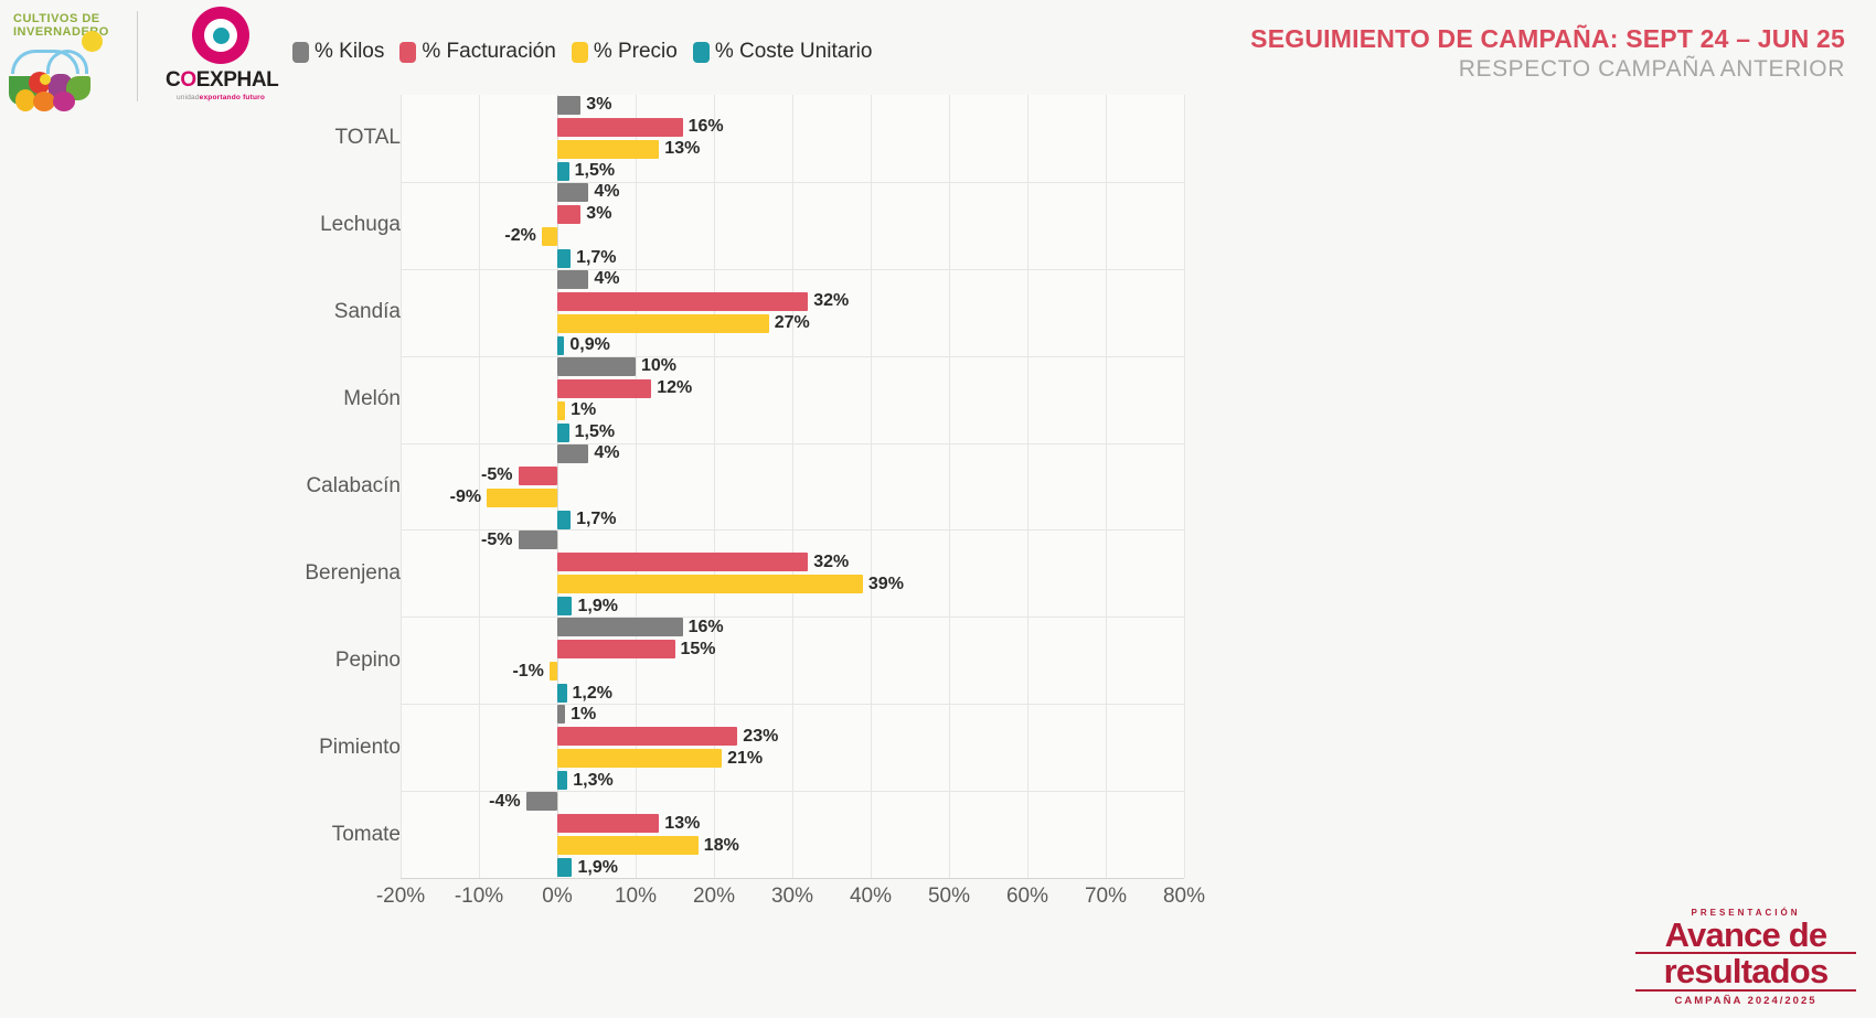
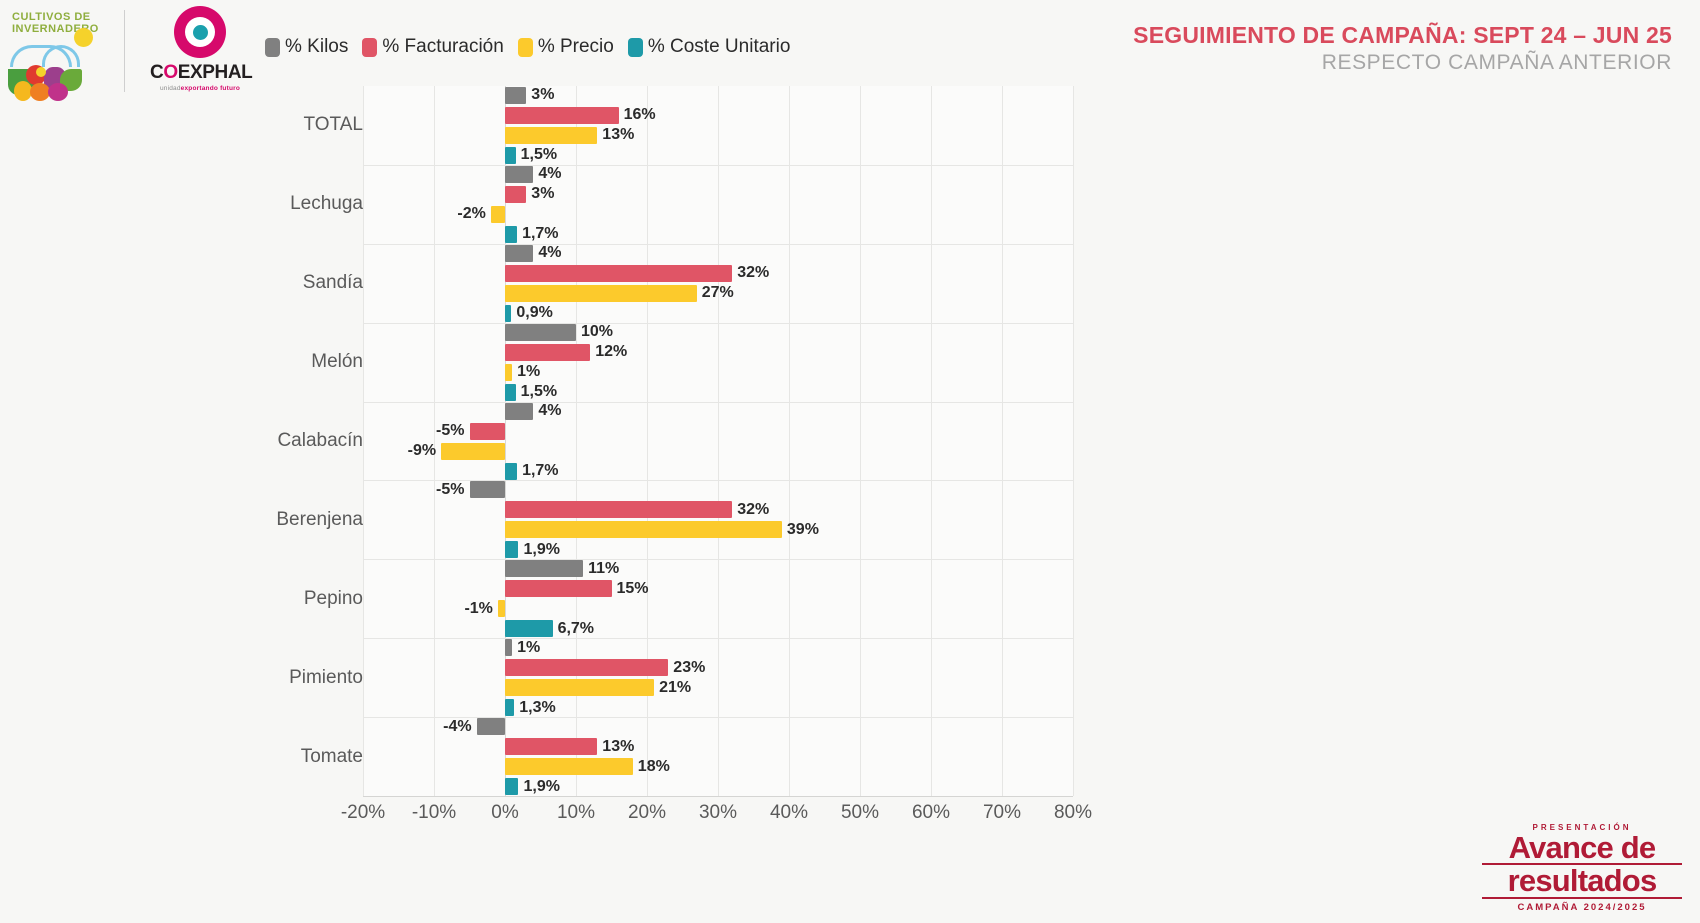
% Kilos/Pepino: 16% -> 11%
% Coste Unitario/Pepino: 1,2% -> 6,7%
